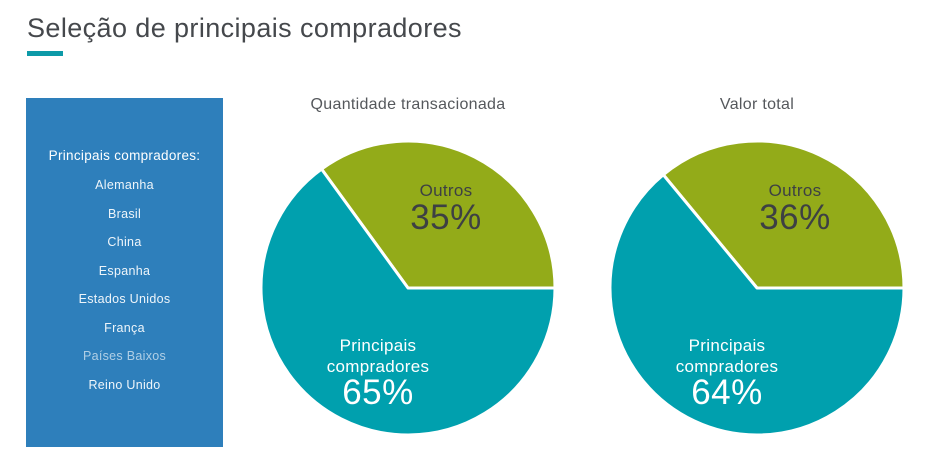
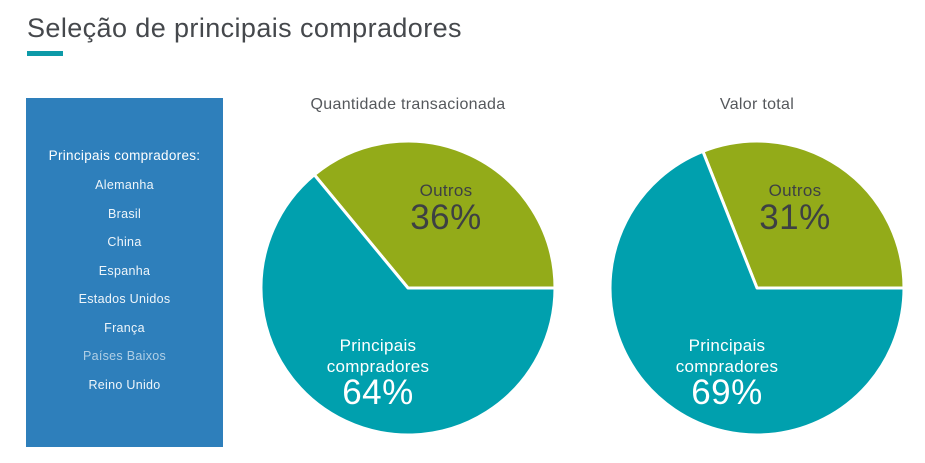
Quantidade transacionada/Outros: 35% -> 36%
Quantidade transacionada/Principais compradores: 65% -> 64%
Valor total/Outros: 36% -> 31%
Valor total/Principais compradores: 64% -> 69%
